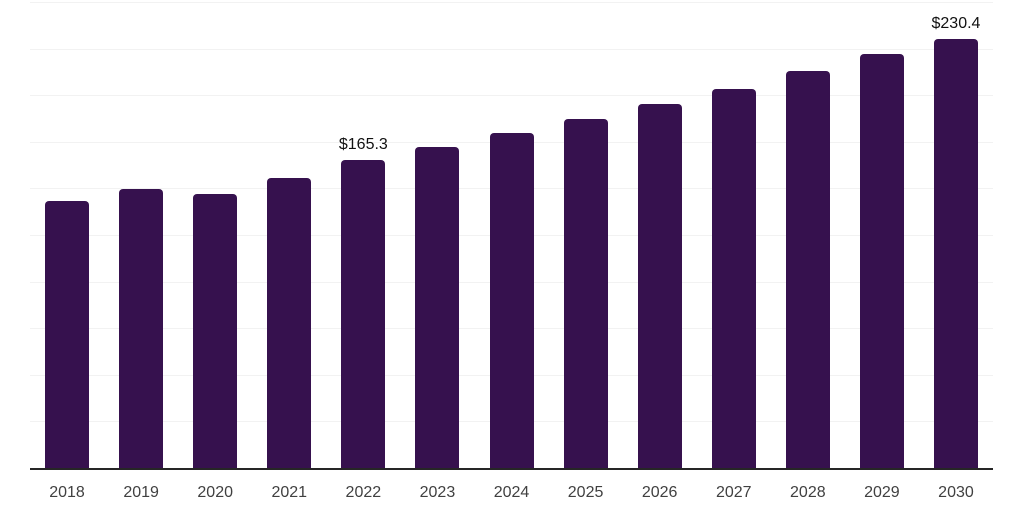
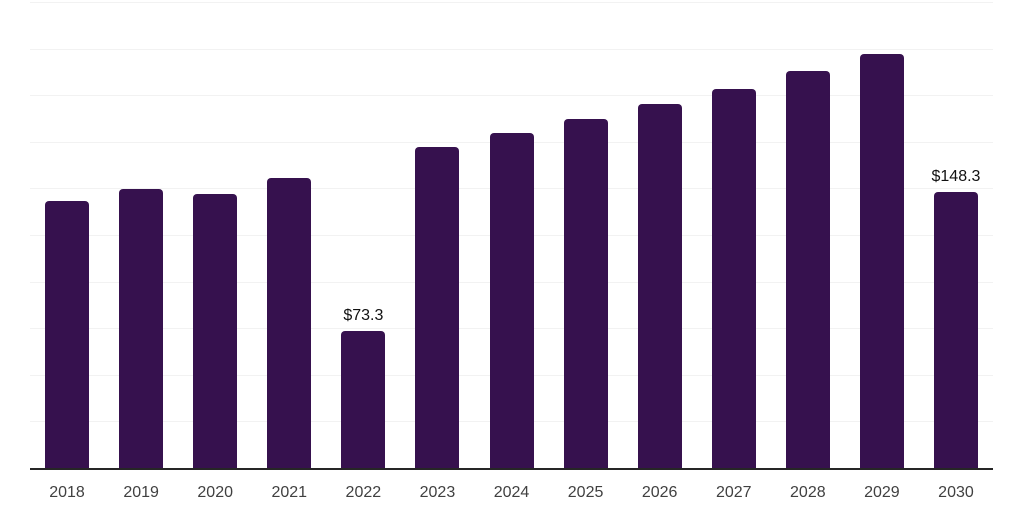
2022: $165.3 -> $73.3
2030: $230.4 -> $148.3
